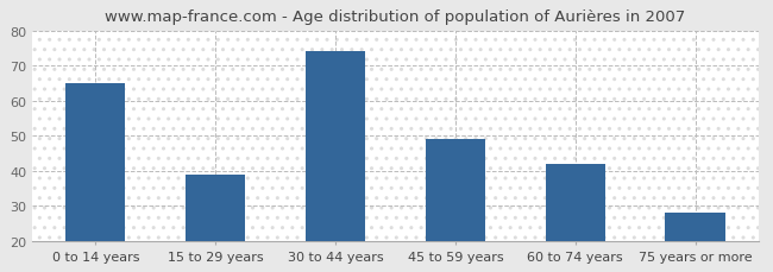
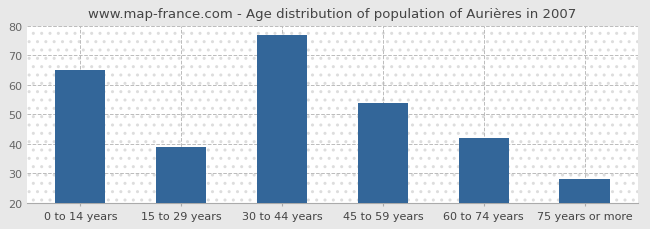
30 to 44 years: 74 -> 77
45 to 59 years: 49 -> 54
